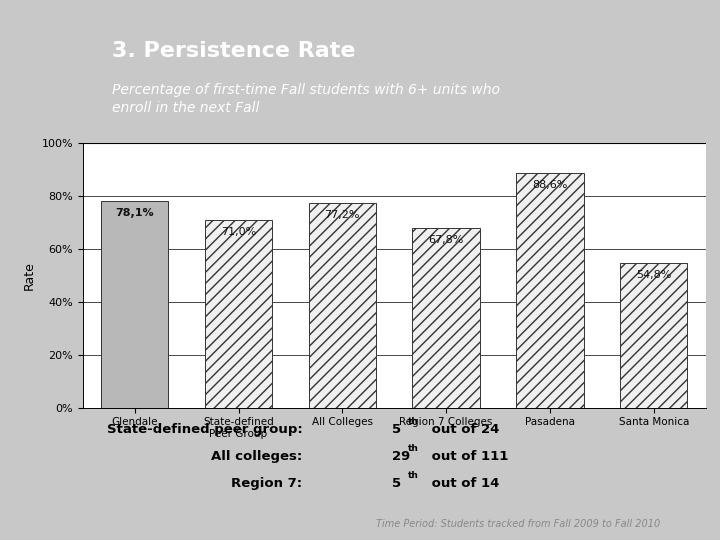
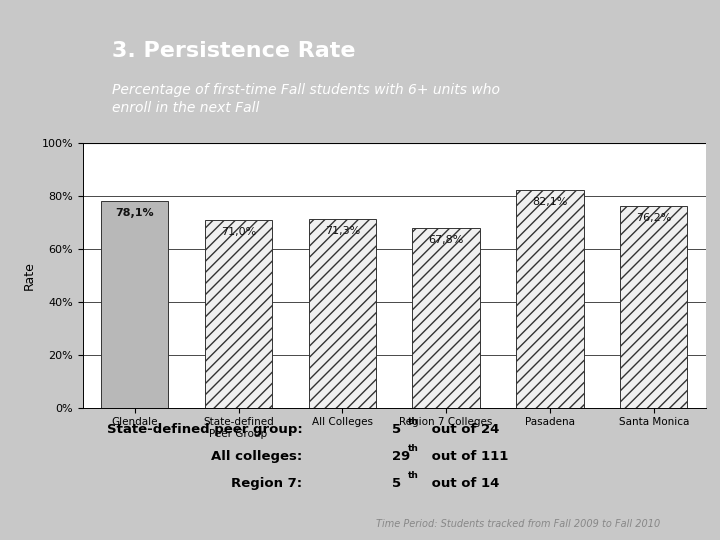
All Colleges: 77,2% -> 71,3%
Pasadena: 88,6% -> 82,1%
Santa Monica: 54,8% -> 76,2%
